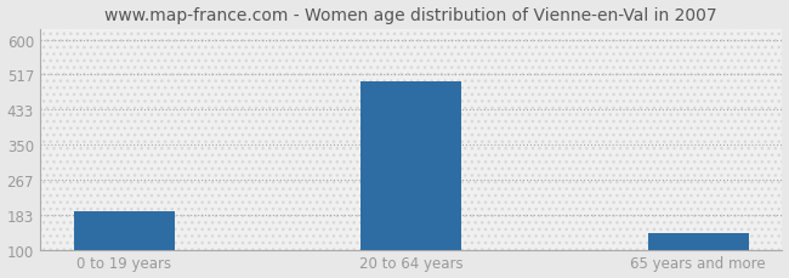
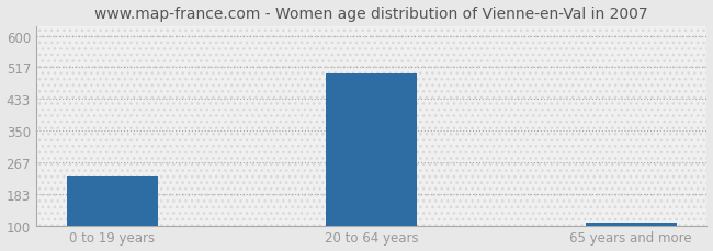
0 to 19 years: 190 -> 228
65 years and more: 140 -> 107
